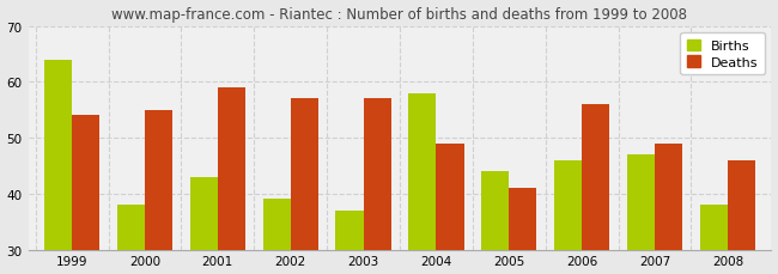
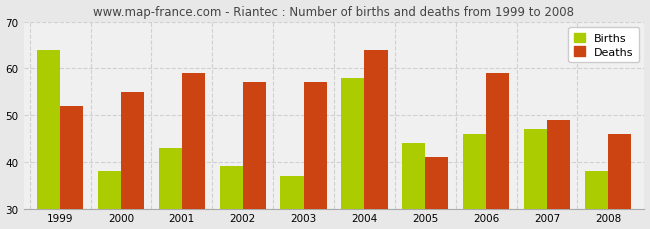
Deaths/1999: 54 -> 52
Deaths/2004: 49 -> 64
Deaths/2006: 56 -> 59
